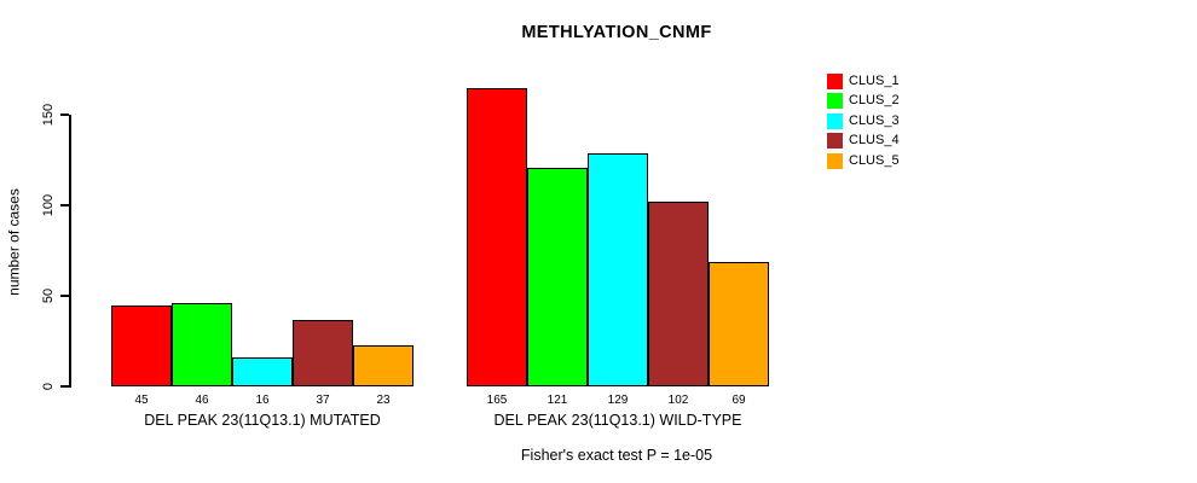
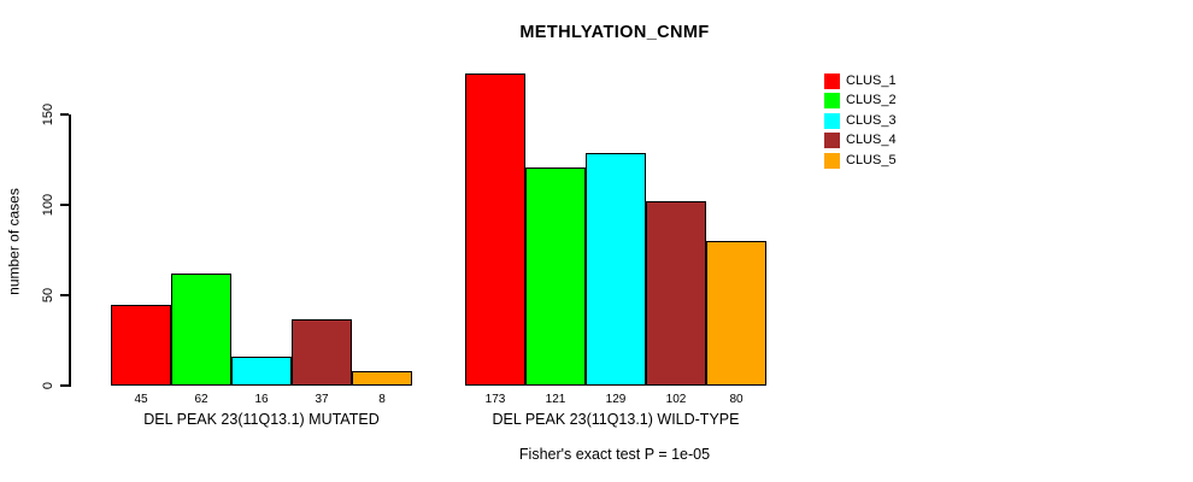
CLUS_2/DEL PEAK 23(11Q13.1) MUTATED: 46 -> 62
CLUS_5/DEL PEAK 23(11Q13.1) MUTATED: 23 -> 8
CLUS_1/DEL PEAK 23(11Q13.1) WILD-TYPE: 165 -> 173
CLUS_5/DEL PEAK 23(11Q13.1) WILD-TYPE: 69 -> 80
